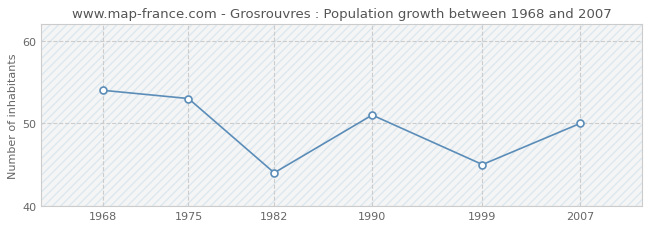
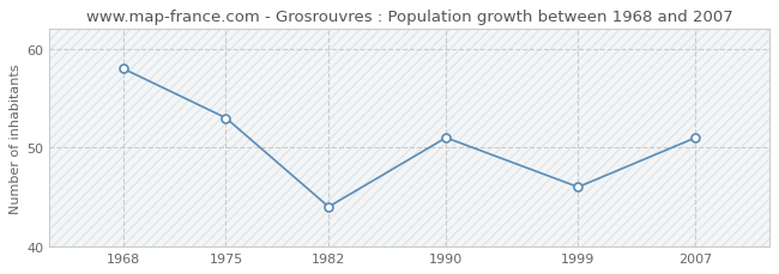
1968: 54 -> 58
1999: 45 -> 46
2007: 50 -> 51
